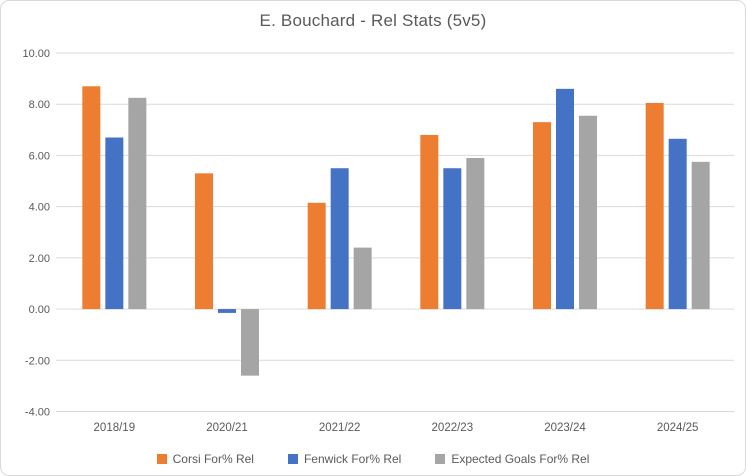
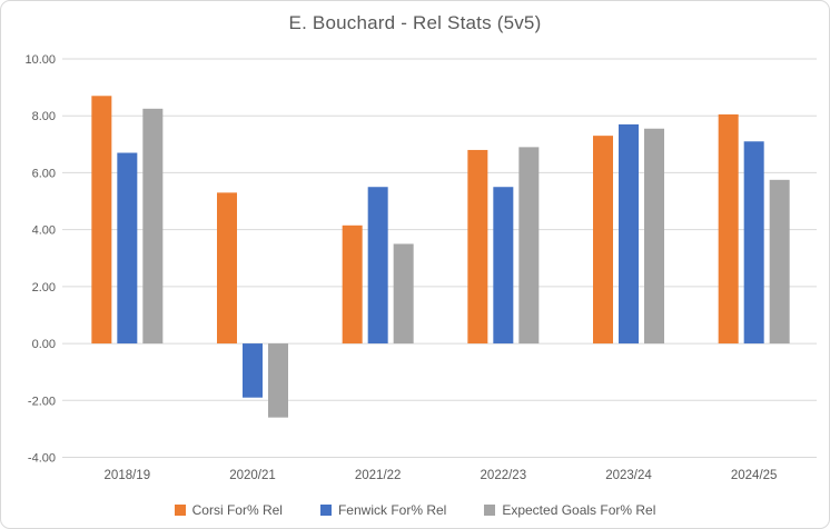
Fenwick For% Rel/2020/21: -0.1 -> -1.9
Expected Goals For% Rel/2021/22: 2.4 -> 3.5
Expected Goals For% Rel/2022/23: 5.9 -> 6.9
Fenwick For% Rel/2023/24: 8.6 -> 7.7
Fenwick For% Rel/2024/25: 6.7 -> 7.1
